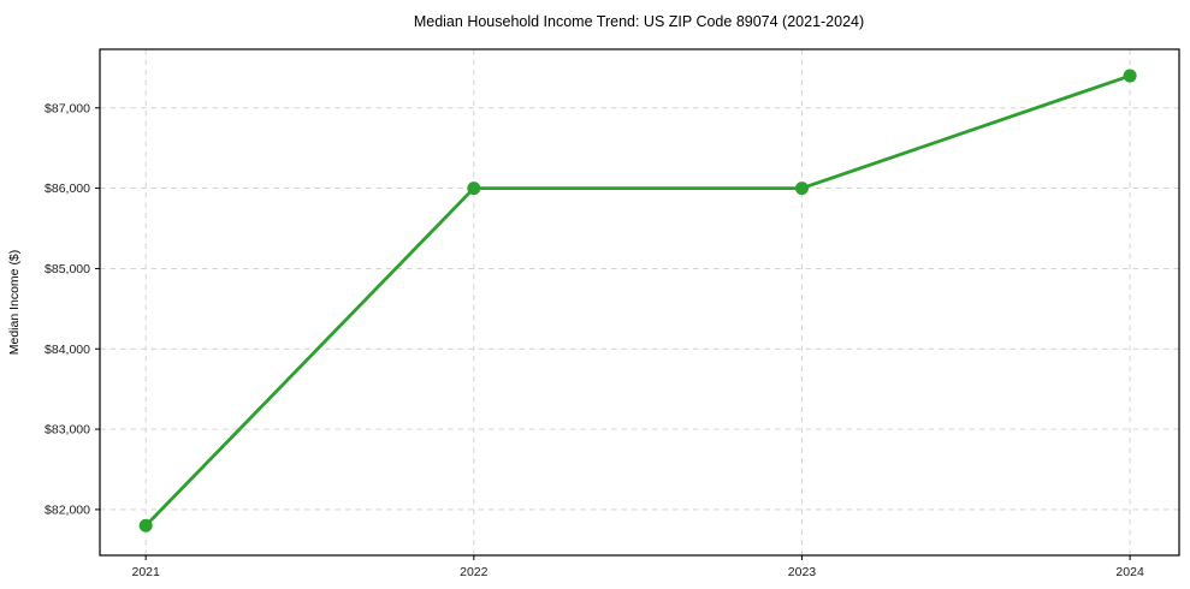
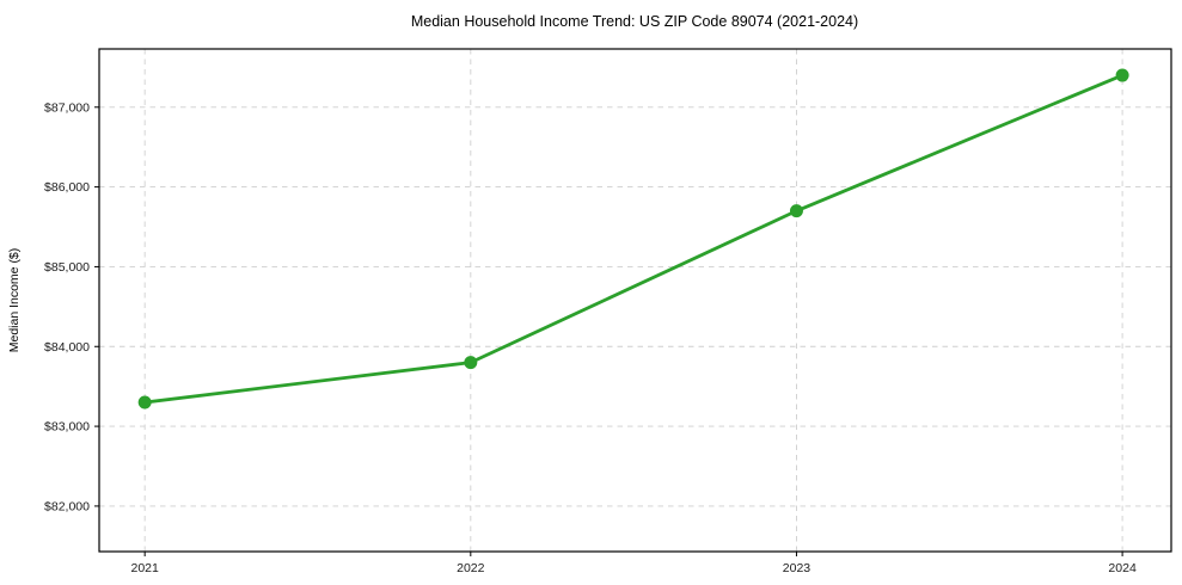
2021: $81800 -> $83300
2022: $86000 -> $83800
2023: $86000 -> $85700
